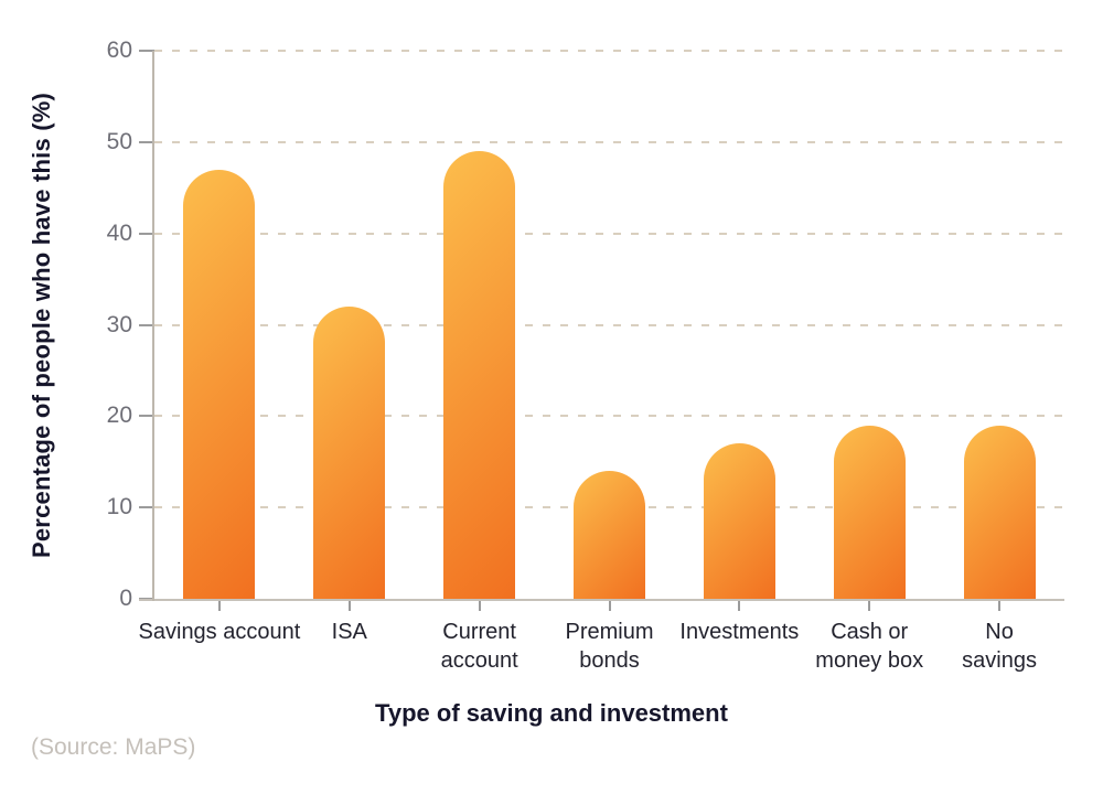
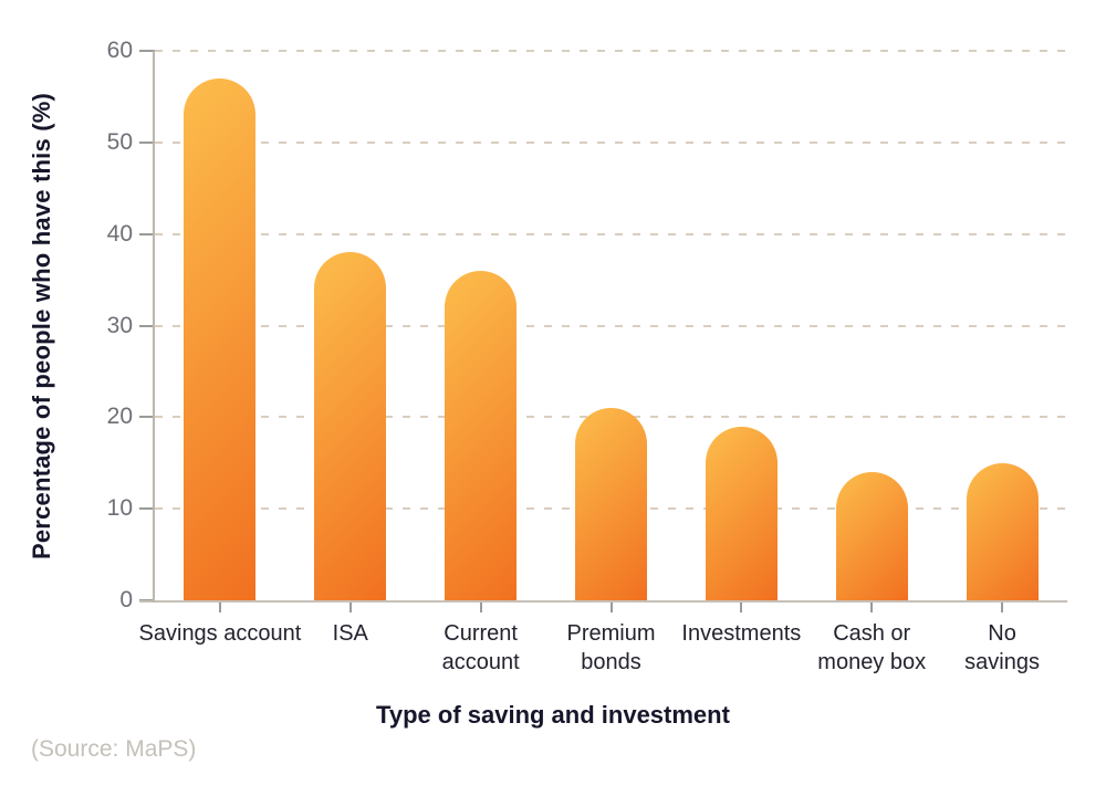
Savings account: 47 -> 57
ISA: 32 -> 38
Current account: 49 -> 36
Premium bonds: 14 -> 21
Investments: 17 -> 19
Cash or money box: 19 -> 14
No savings: 19 -> 15
